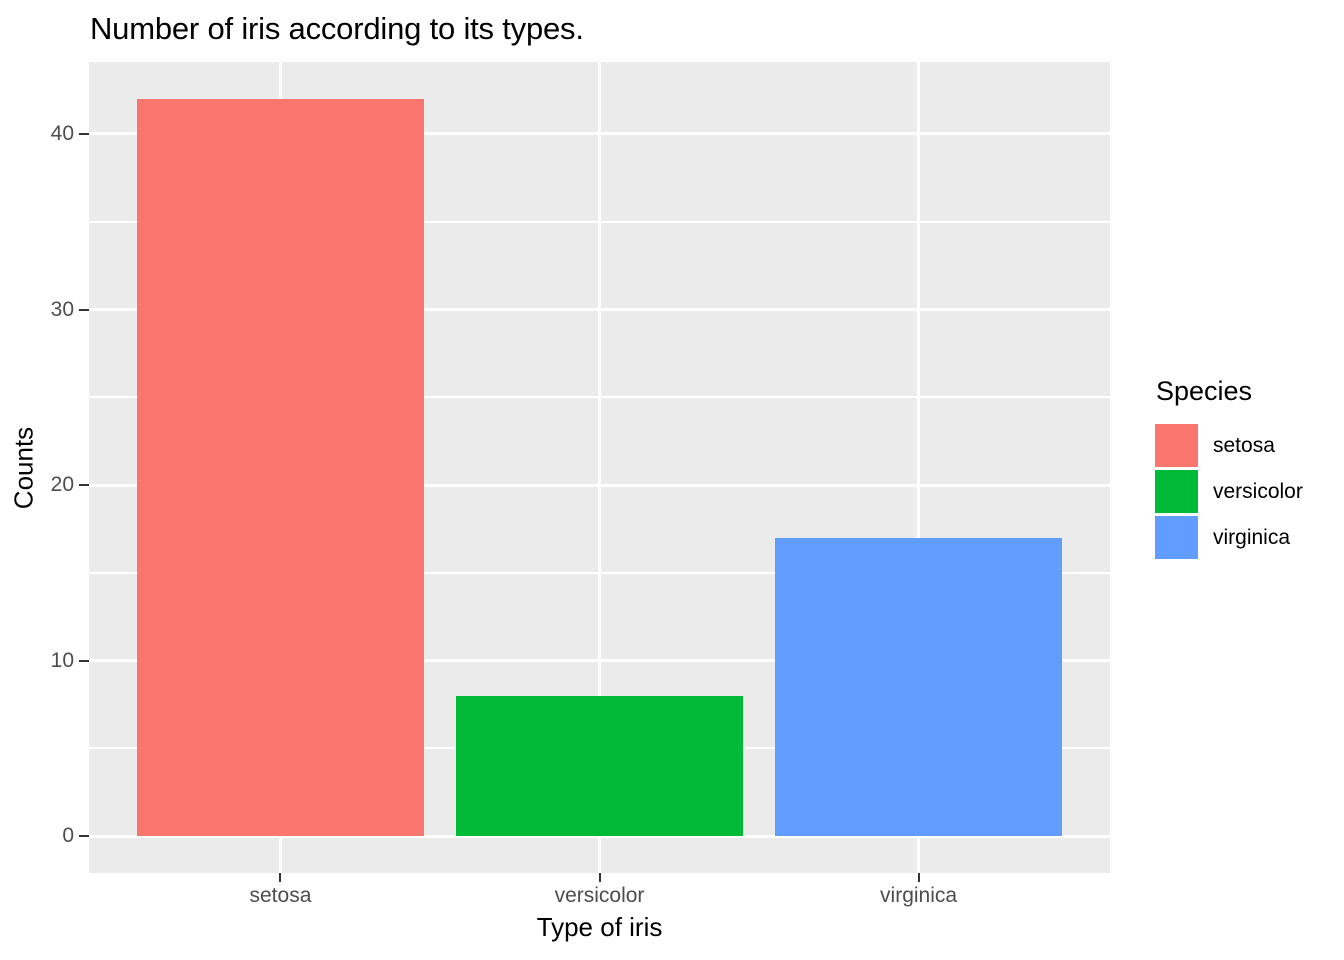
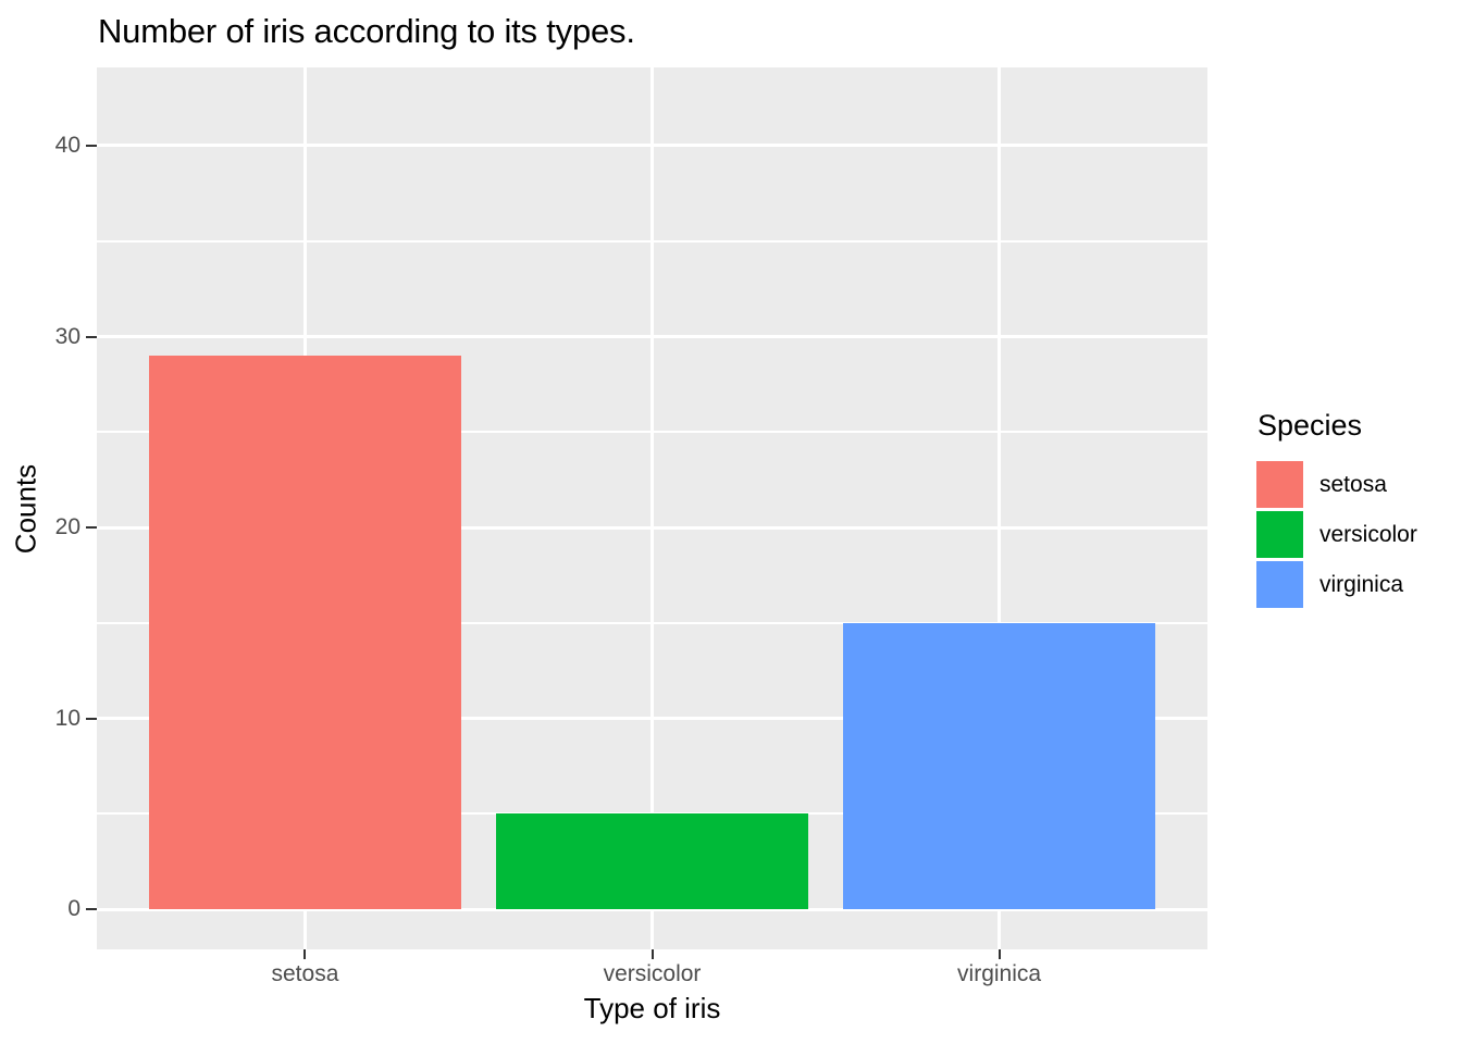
setosa: 42 -> 29
versicolor: 8 -> 5
virginica: 17 -> 15
